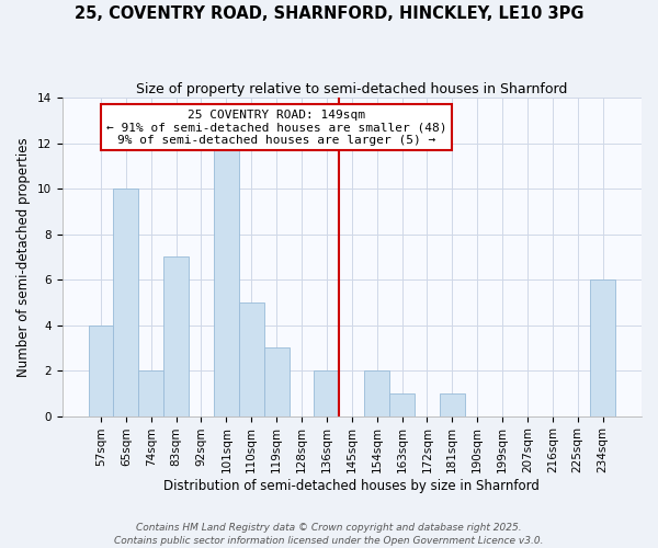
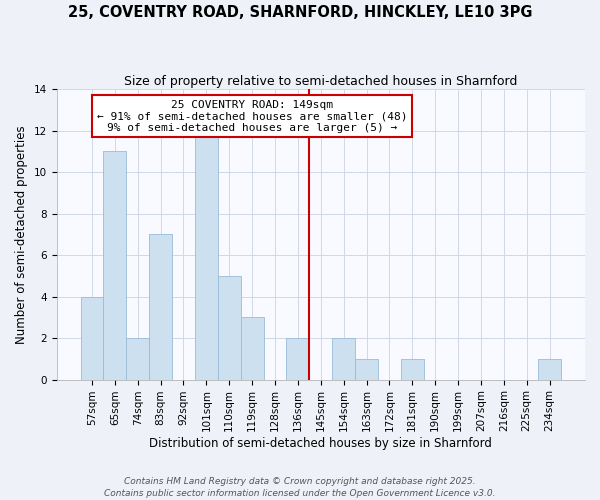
65sqm: 10 -> 11
234sqm: 6 -> 1
